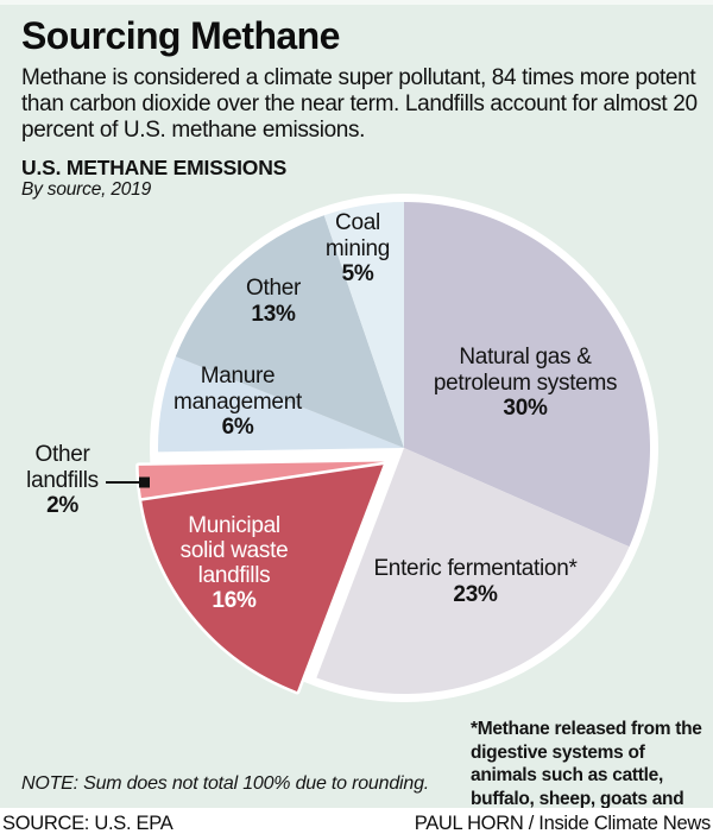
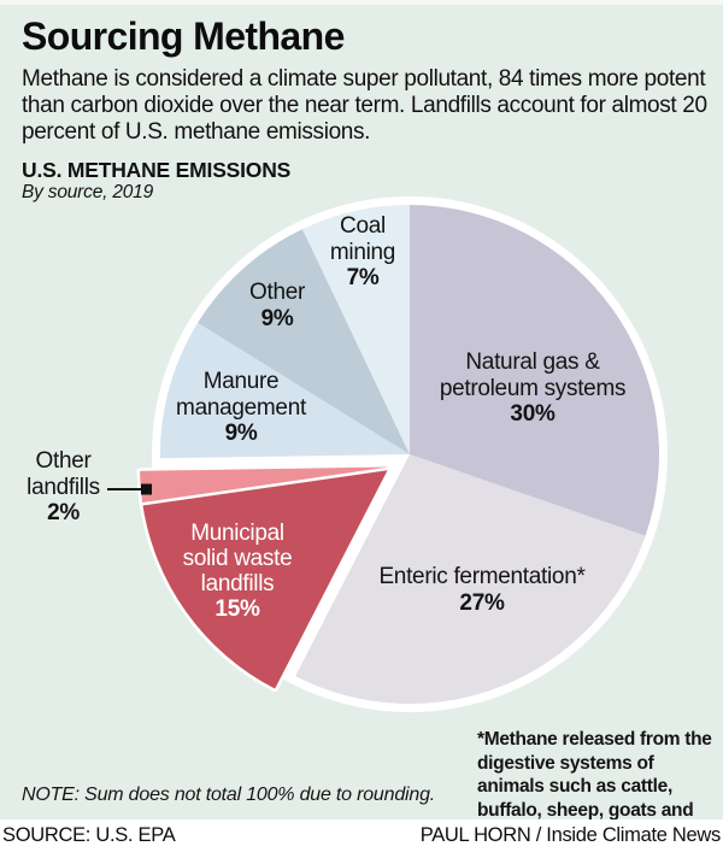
Enteric fermentation*: 23% -> 27%
Municipal solid waste landfills: 16% -> 15%
Manure management: 6% -> 9%
Other: 13% -> 9%
Coal mining: 5% -> 7%
